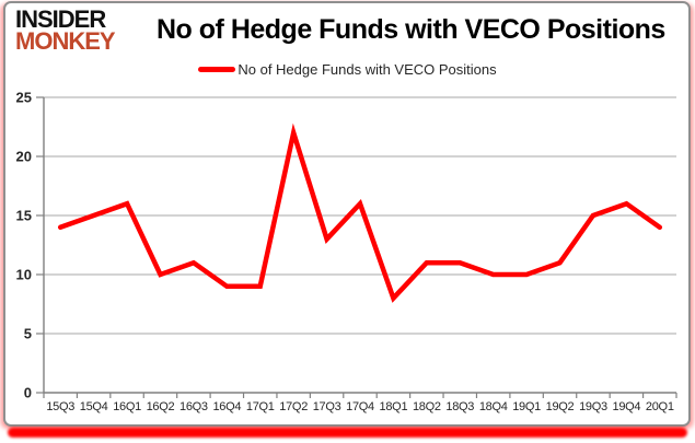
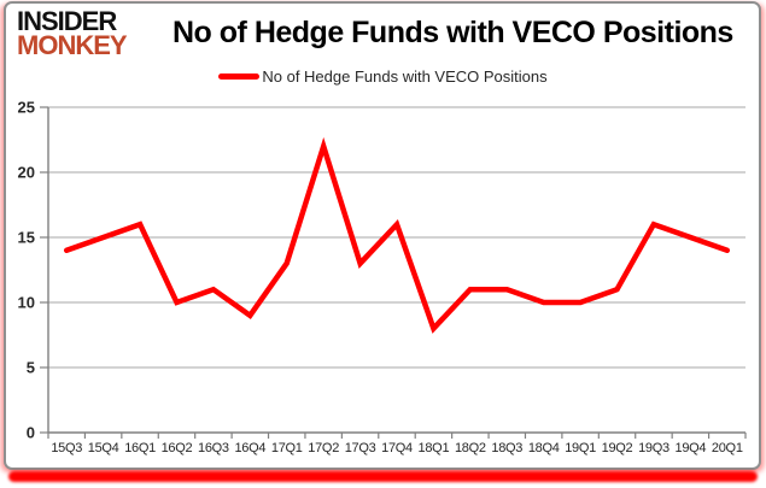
17Q1: 9 -> 13
19Q3: 15 -> 16
19Q4: 16 -> 15
